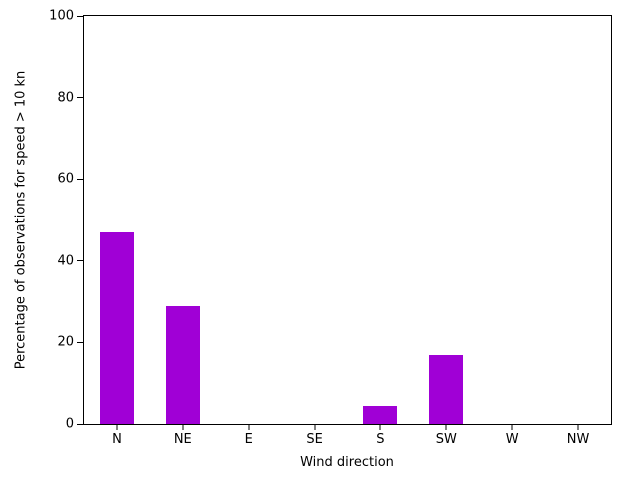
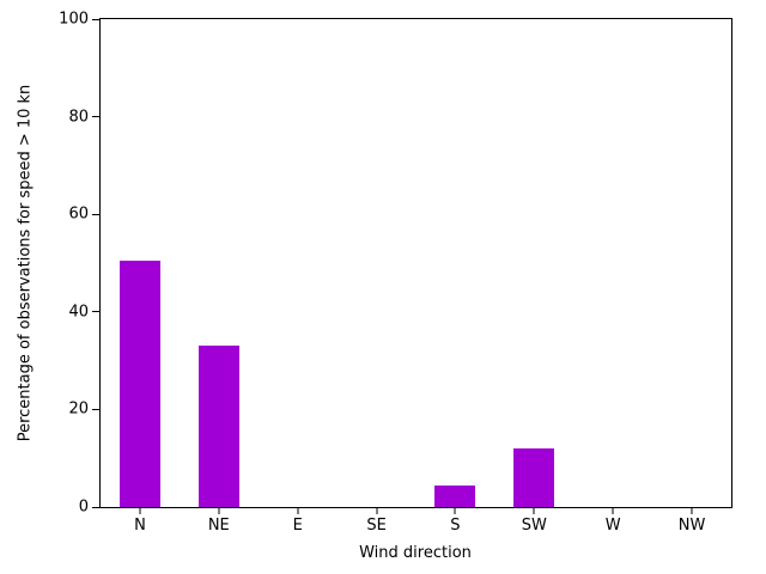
N: 47 -> 50
NE: 29 -> 33
SW: 17 -> 12
